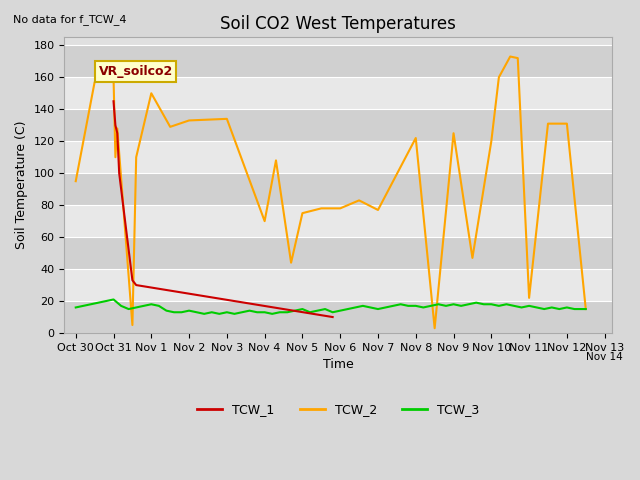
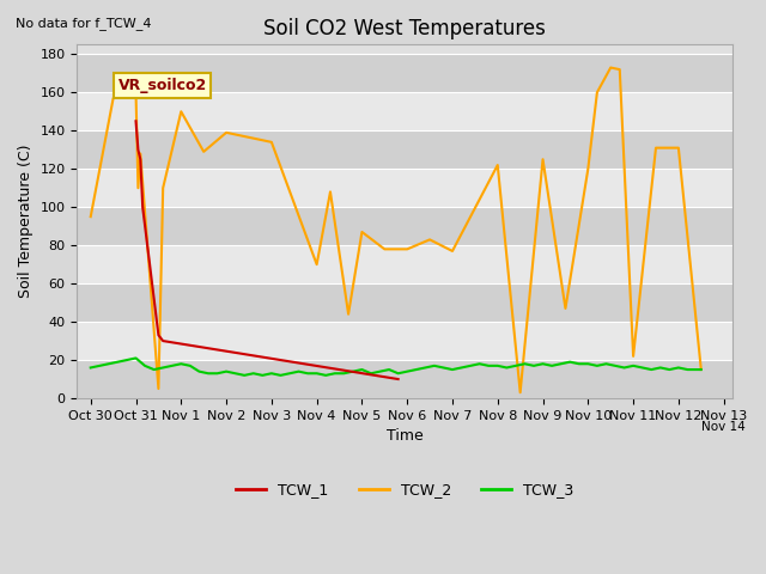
TCW_2/Nov 2: 133 -> 139
TCW_2/Nov 5: 75 -> 87
